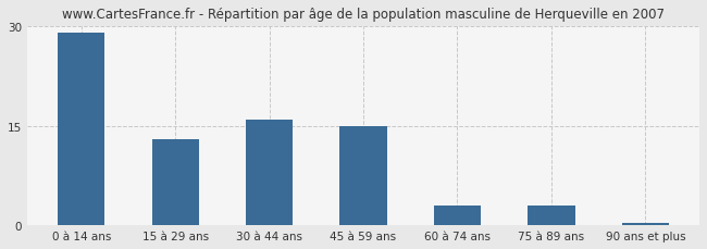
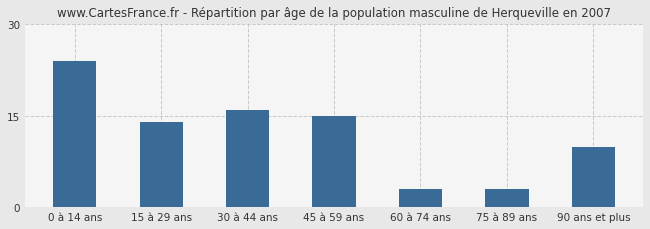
0 à 14 ans: 29.0 -> 24.0
15 à 29 ans: 13.0 -> 14.0
90 ans et plus: 0.3 -> 9.8
